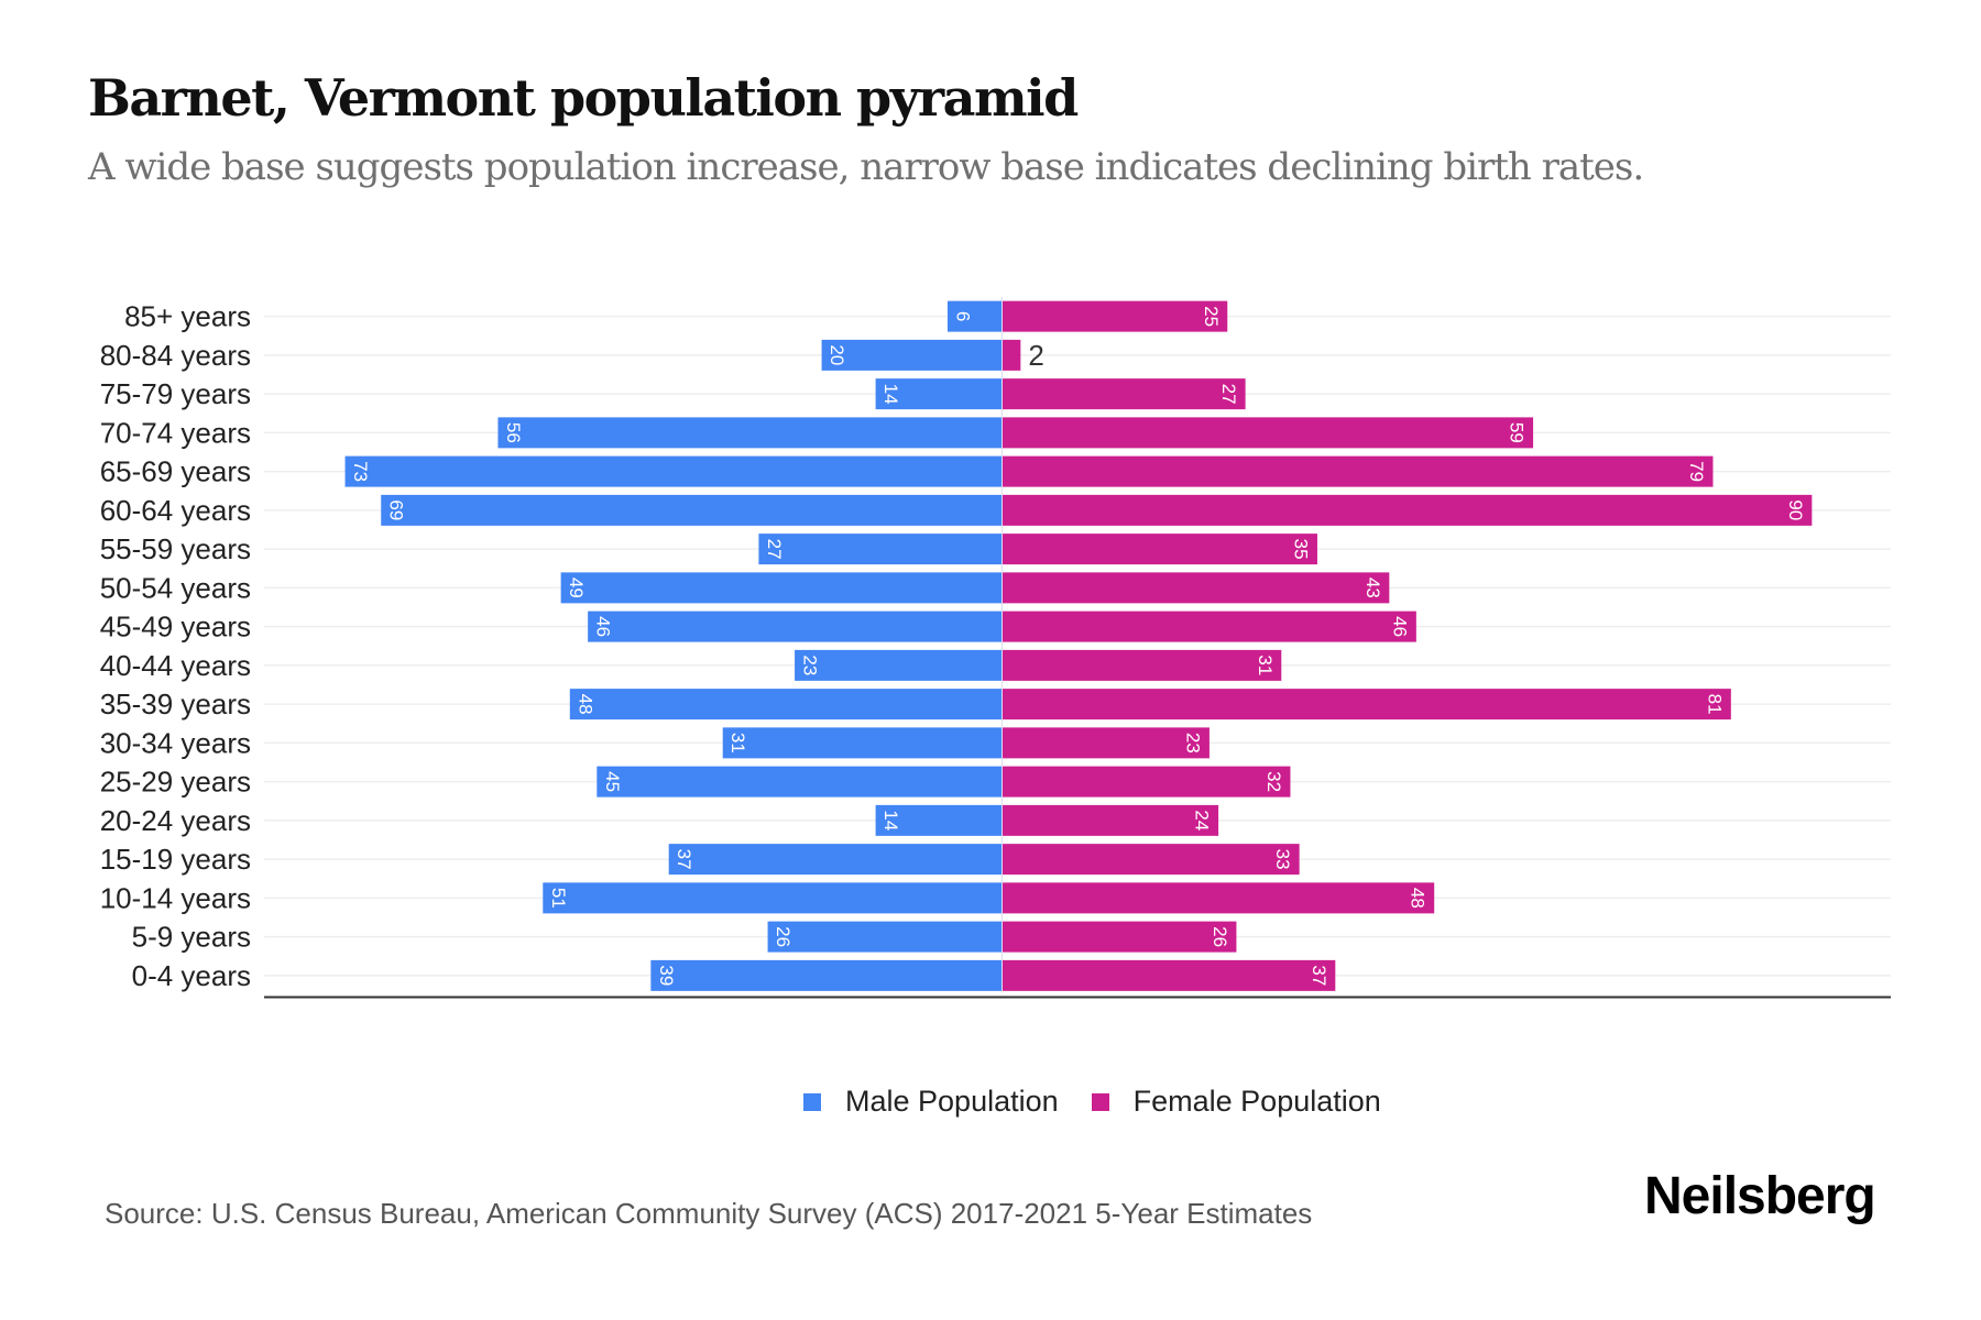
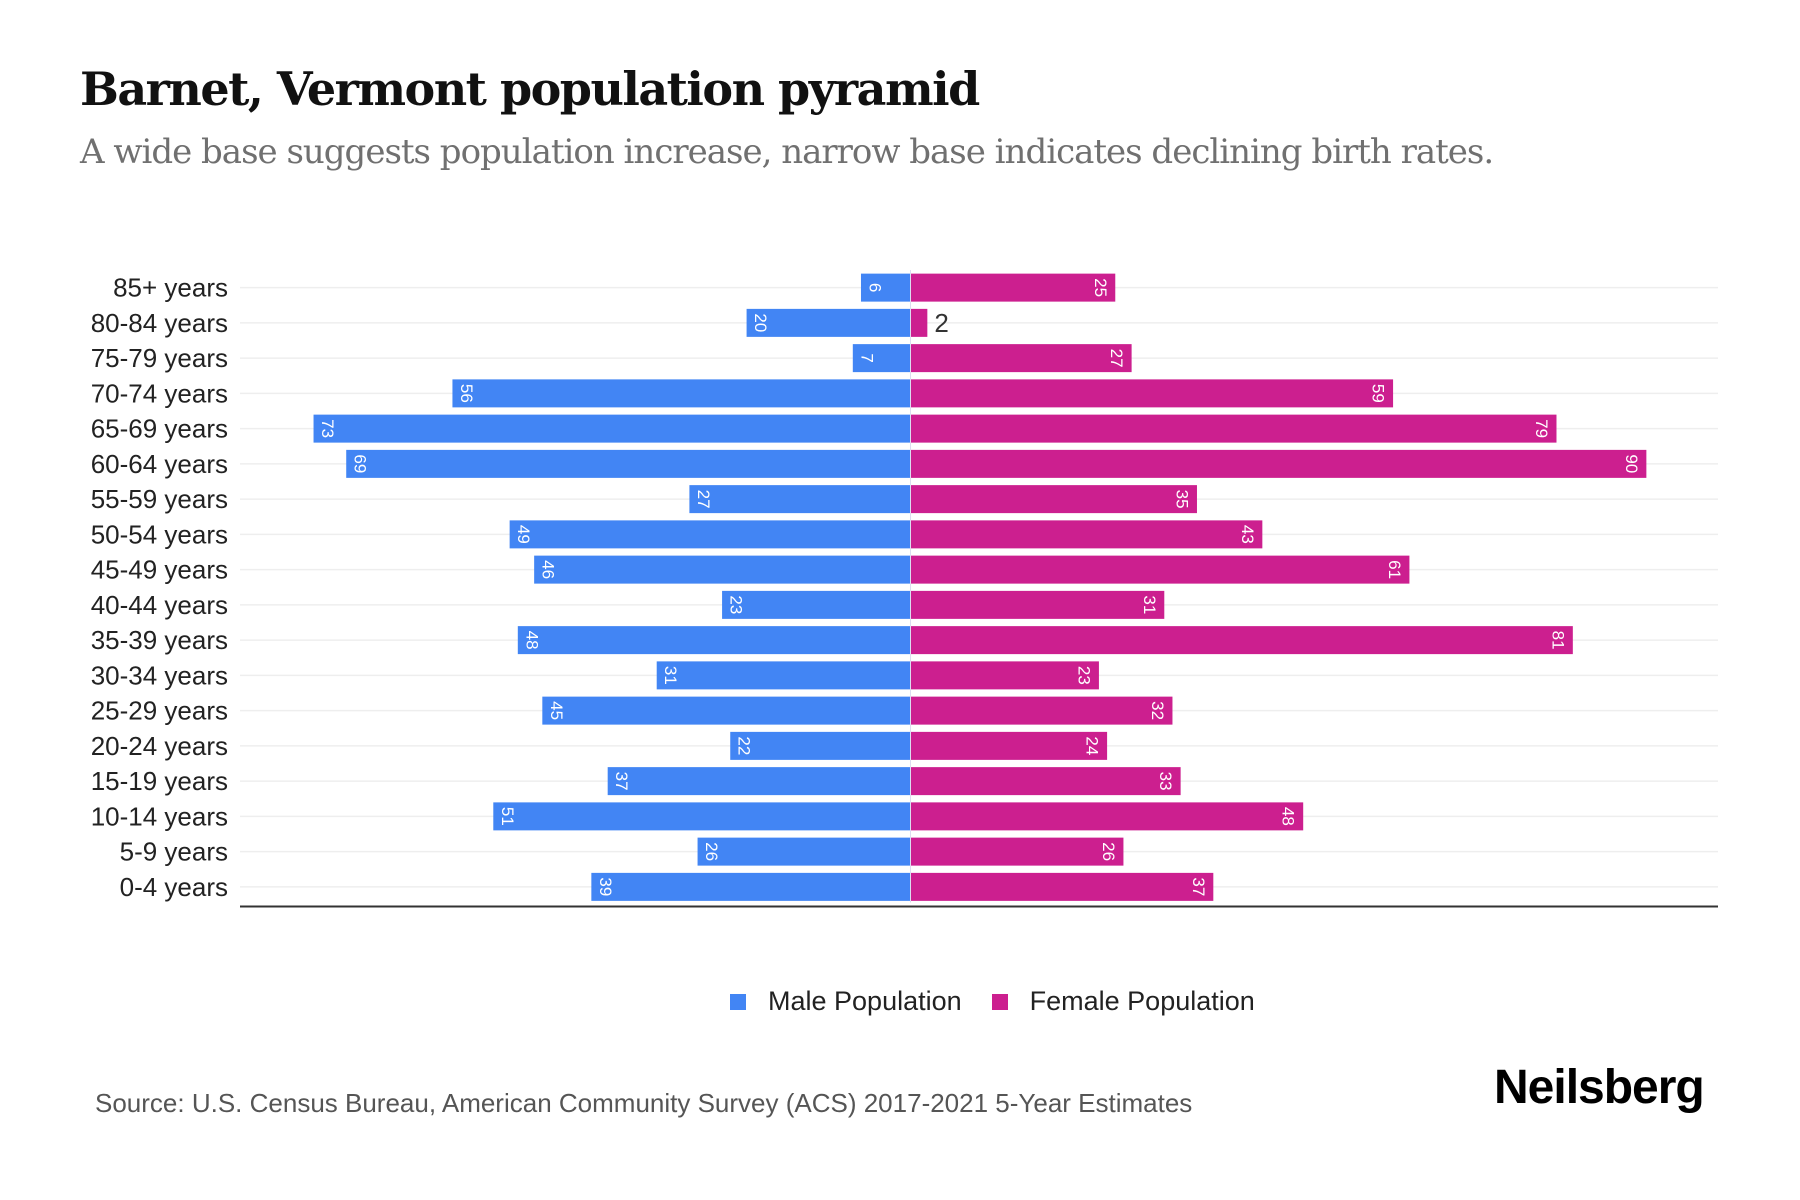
Male Population/75-79 years: 14 -> 7
Female Population/45-49 years: 46 -> 61
Male Population/20-24 years: 14 -> 22
